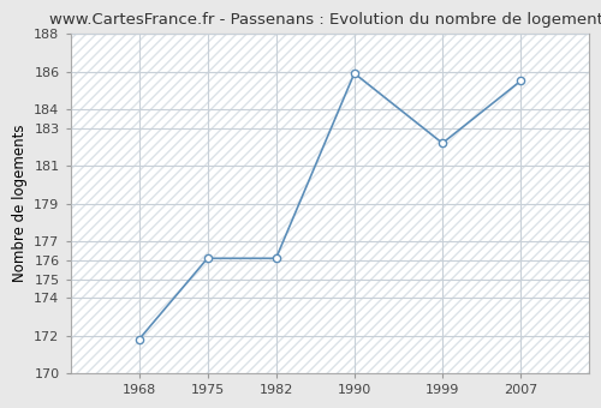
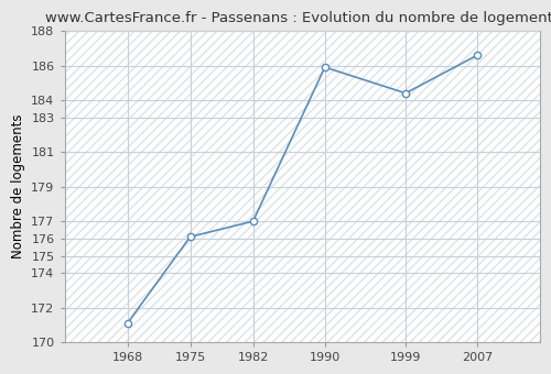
1968: 171.8 -> 171.1
1982: 176.1 -> 177.0
1999: 182.2 -> 184.4
2007: 185.5 -> 186.6
